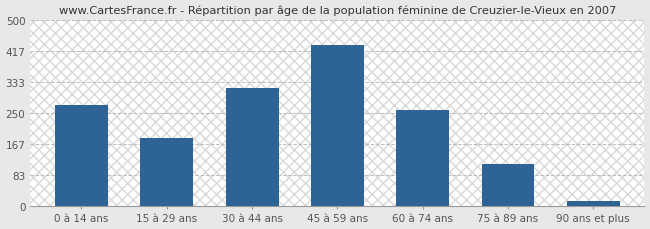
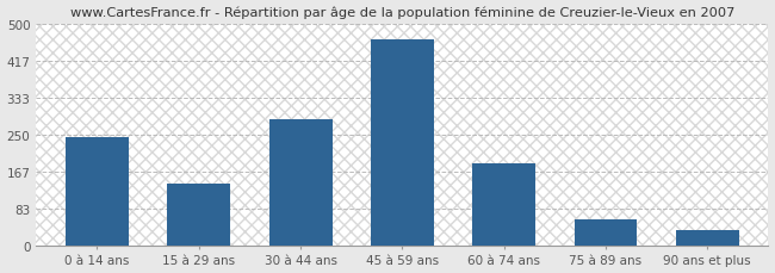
0 à 14 ans: 271 -> 245
15 à 29 ans: 183 -> 140
30 à 44 ans: 318 -> 285
45 à 59 ans: 432 -> 465
60 à 74 ans: 258 -> 185
75 à 89 ans: 113 -> 60
90 ans et plus: 14 -> 35
